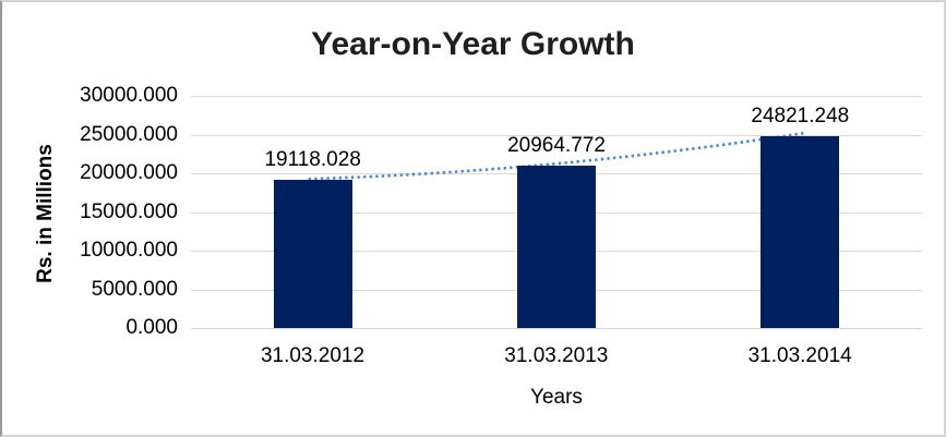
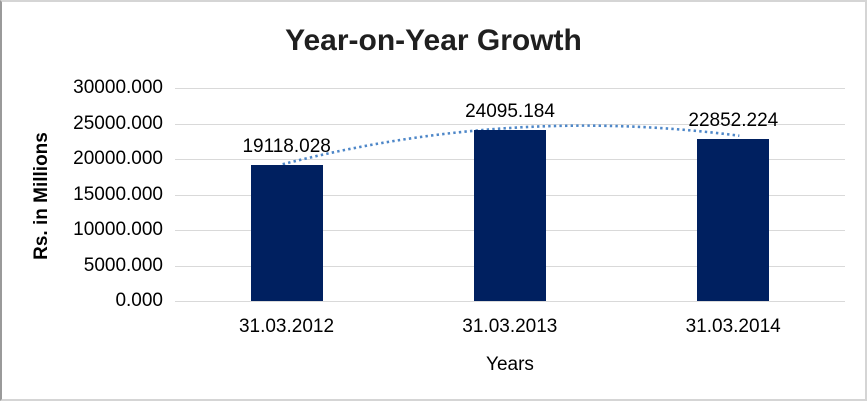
31.03.2013: 20964.772 -> 24095.184
31.03.2014: 24821.248 -> 22852.224
